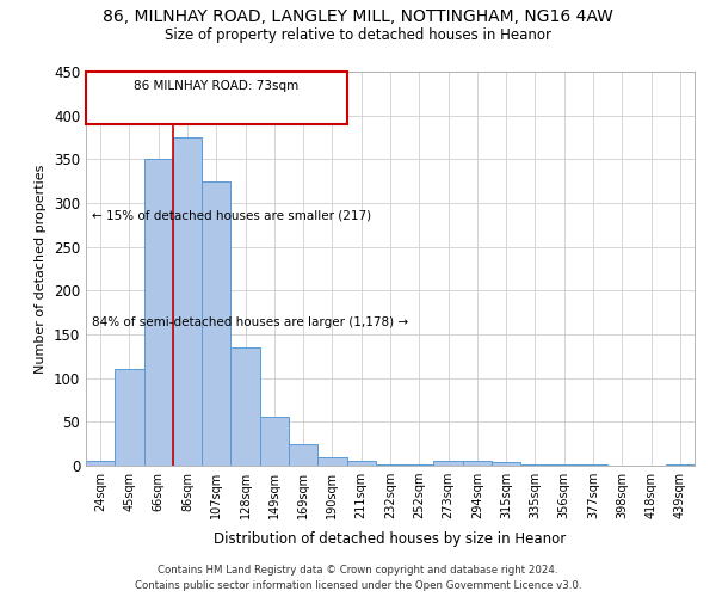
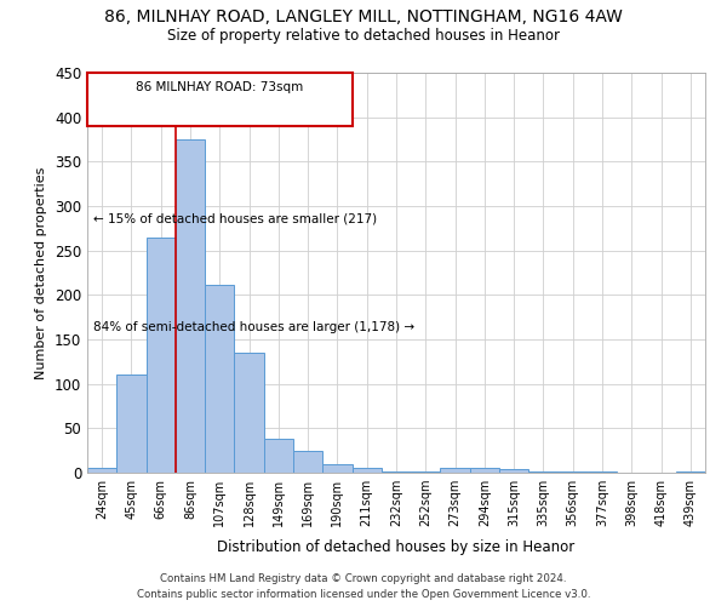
66sqm: 350 -> 264
107sqm: 325 -> 212
149sqm: 56 -> 38
